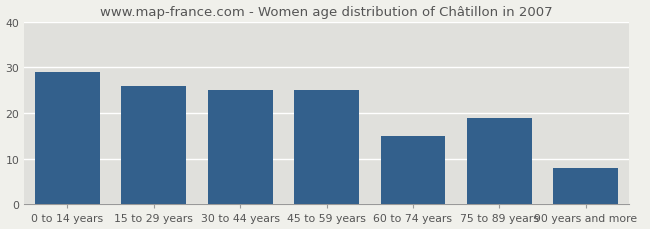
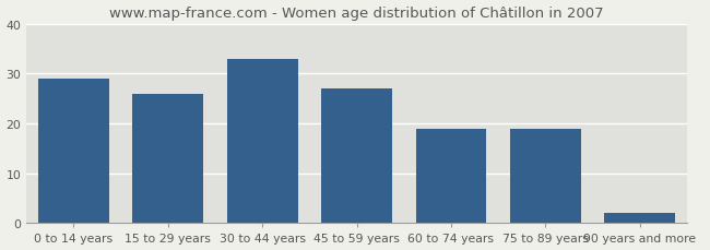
30 to 44 years: 25 -> 33
45 to 59 years: 25 -> 27
60 to 74 years: 15 -> 19
90 years and more: 8 -> 2
